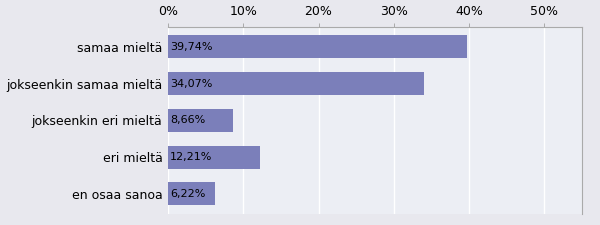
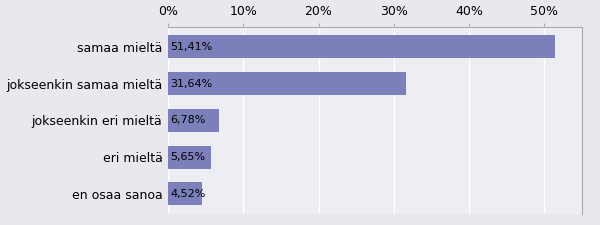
samaa mieltä: 39,74% -> 51,41%
jokseenkin samaa mieltä: 34,07% -> 31,64%
jokseenkin eri mieltä: 8,66% -> 6,78%
eri mieltä: 12,21% -> 5,65%
en osaa sanoa: 6,22% -> 4,52%
